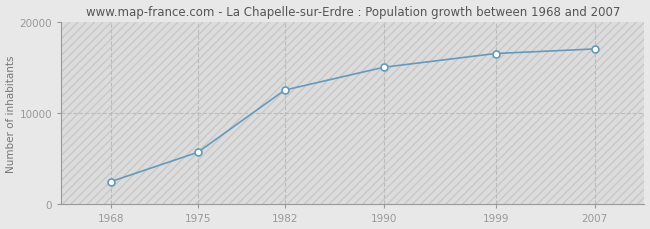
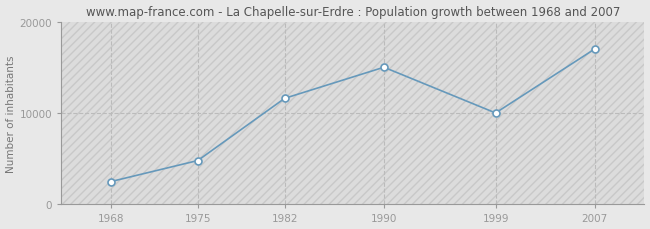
1975: 5700 -> 4800
1982: 12500 -> 11600
1999: 16500 -> 10000
